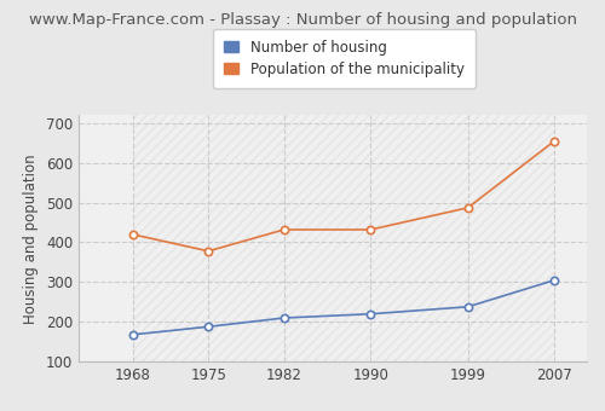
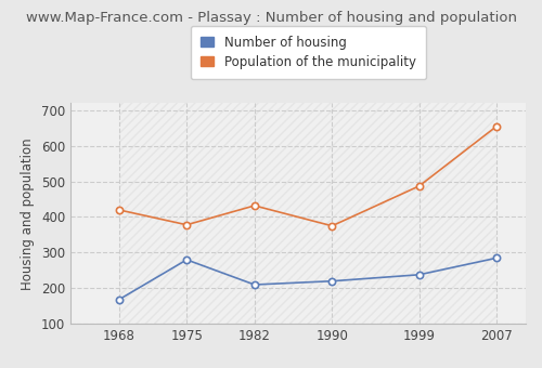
Number of housing/1975: 188 -> 280
Population of the municipality/1990: 432 -> 375
Number of housing/2007: 305 -> 285
